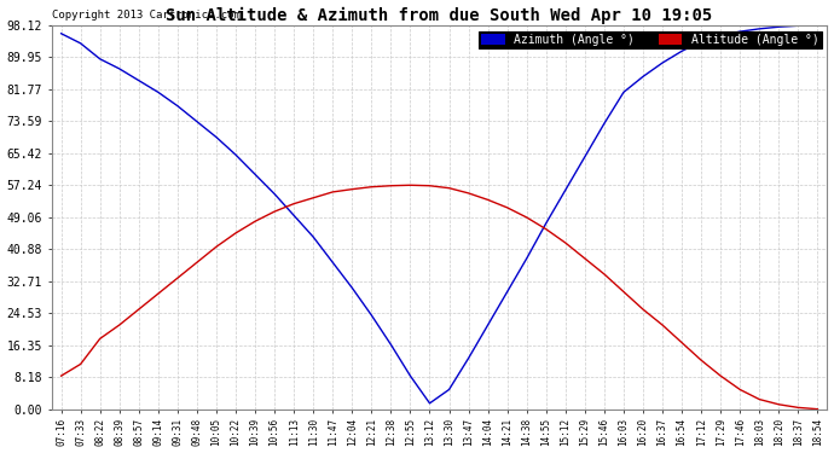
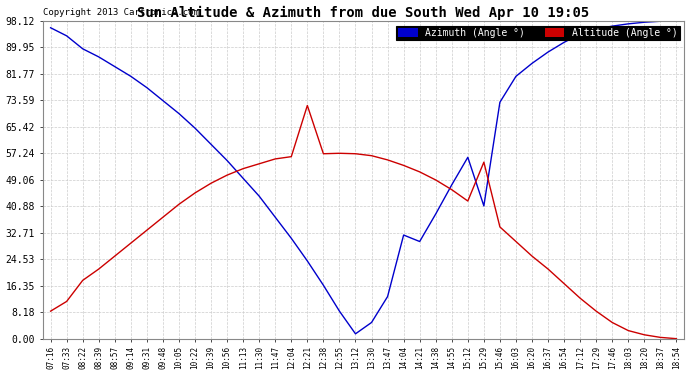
Altitude (Angle °)/12:21: 56.8 -> 72.0
Azimuth (Angle °)/14:04: 21.5 -> 32.0
Azimuth (Angle °)/15:29: 64.5 -> 41.0
Altitude (Angle °)/15:29: 38.5 -> 54.5
